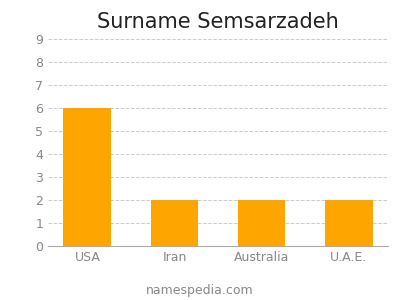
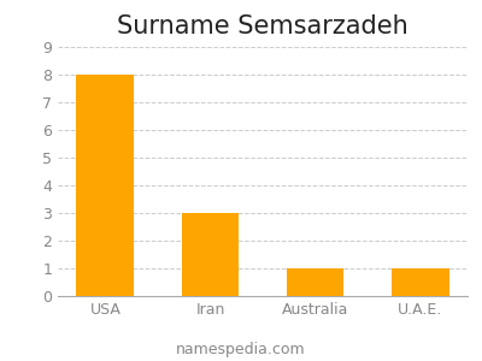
USA: 6 -> 8
Iran: 2 -> 3
Australia: 2 -> 1
U.A.E.: 2 -> 1
